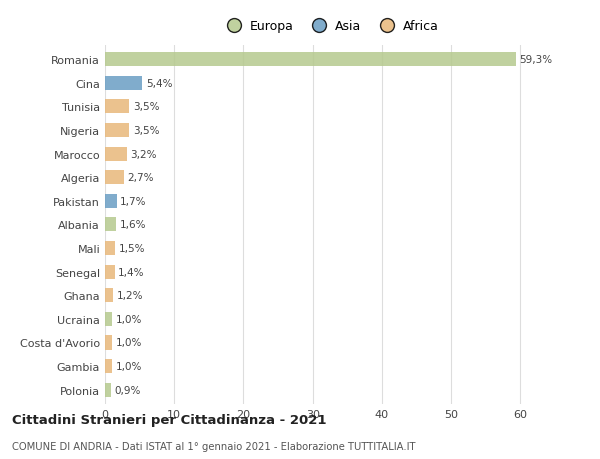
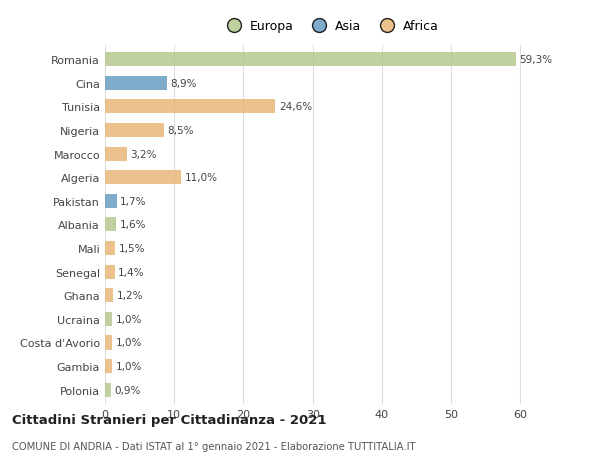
Cina: 5,4% -> 8,9%
Tunisia: 3,5% -> 24,6%
Nigeria: 3,5% -> 8,5%
Algeria: 2,7% -> 11,0%
